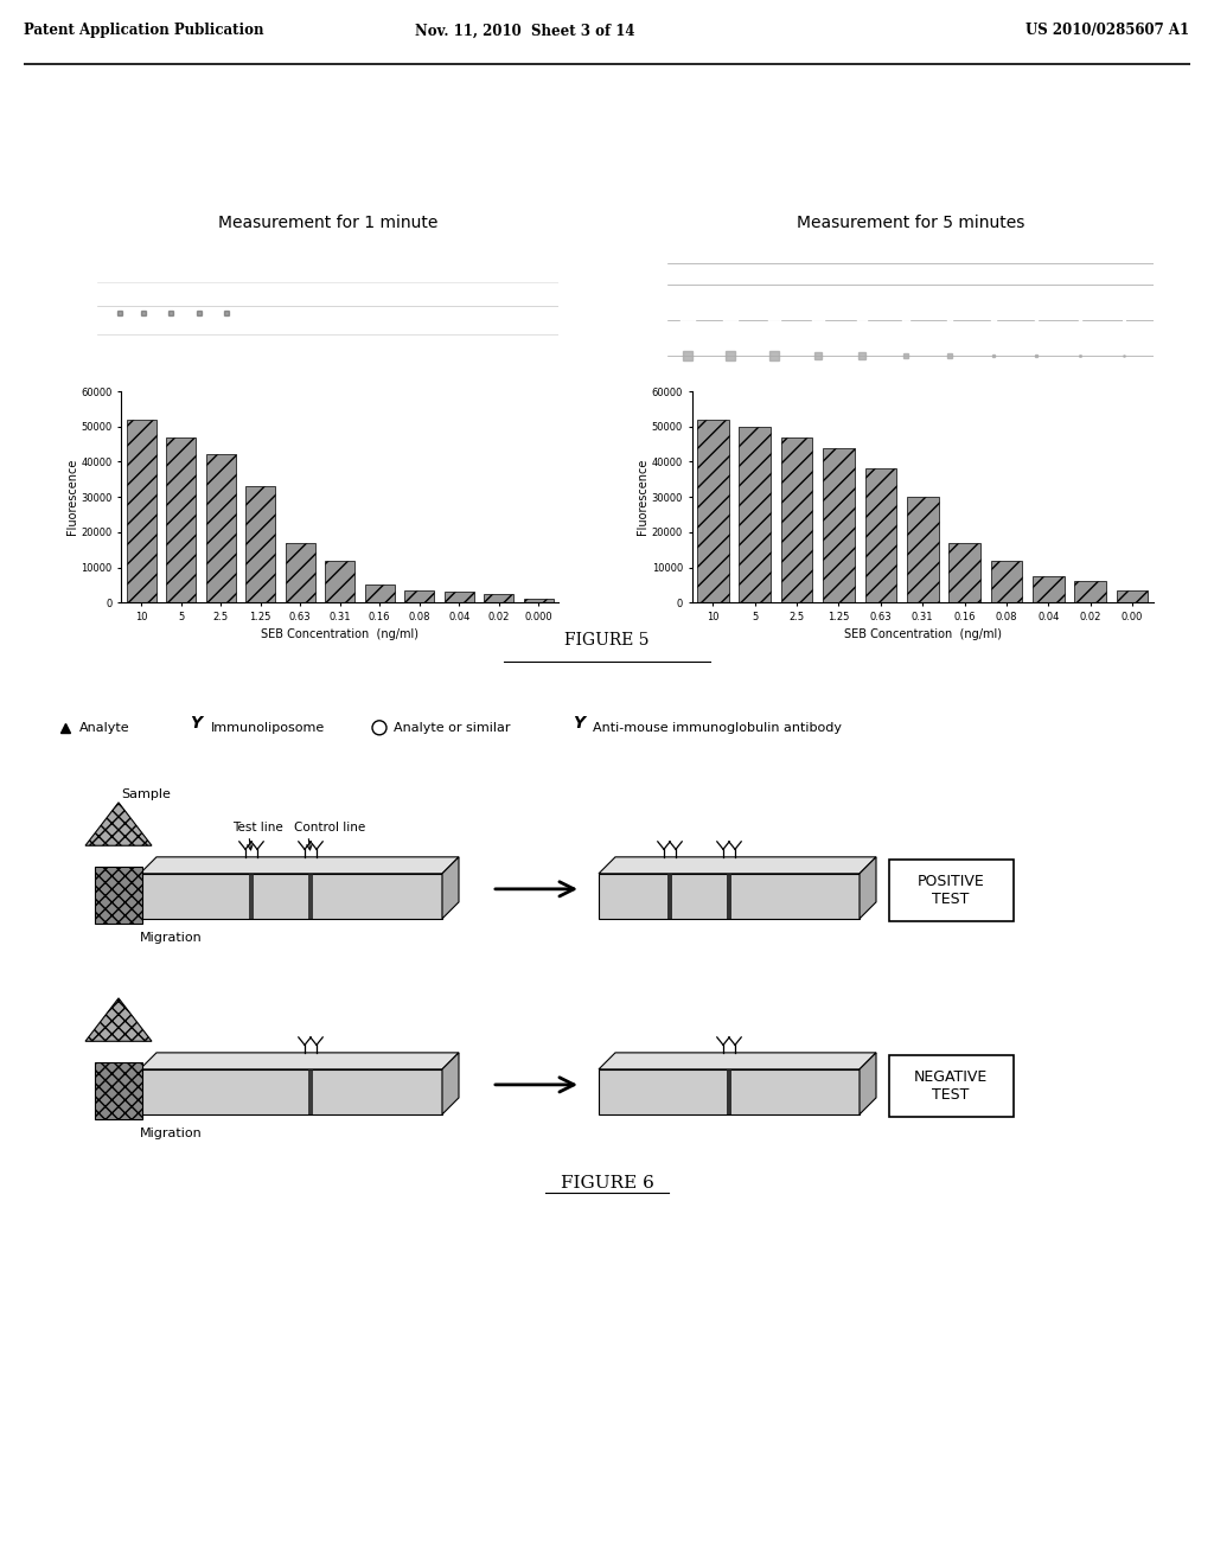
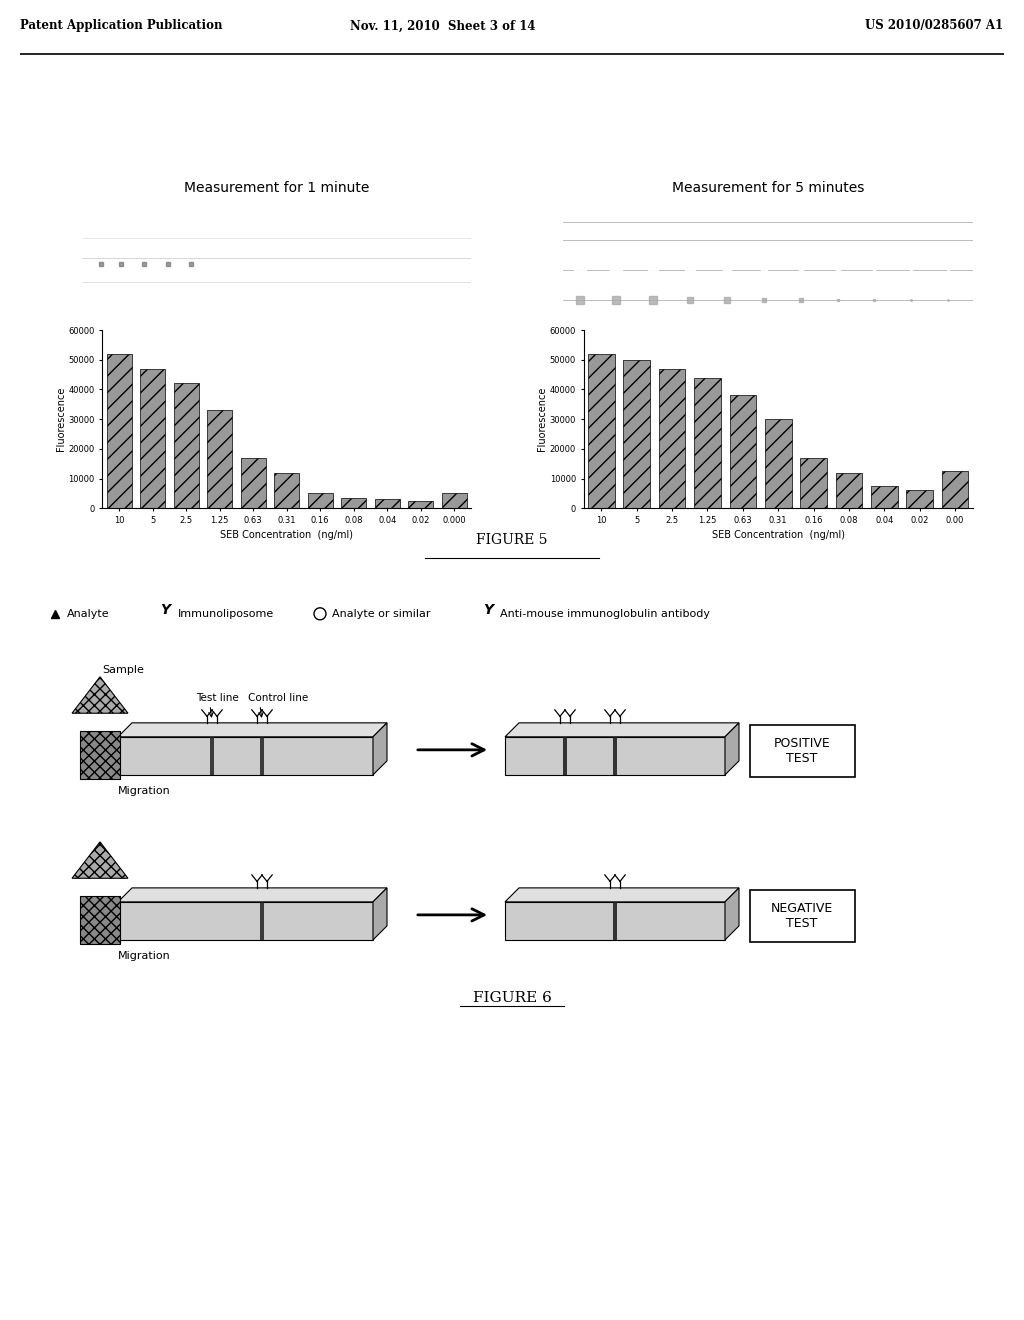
0.000: 1000 -> 5000
0.00: 3500 -> 12500
